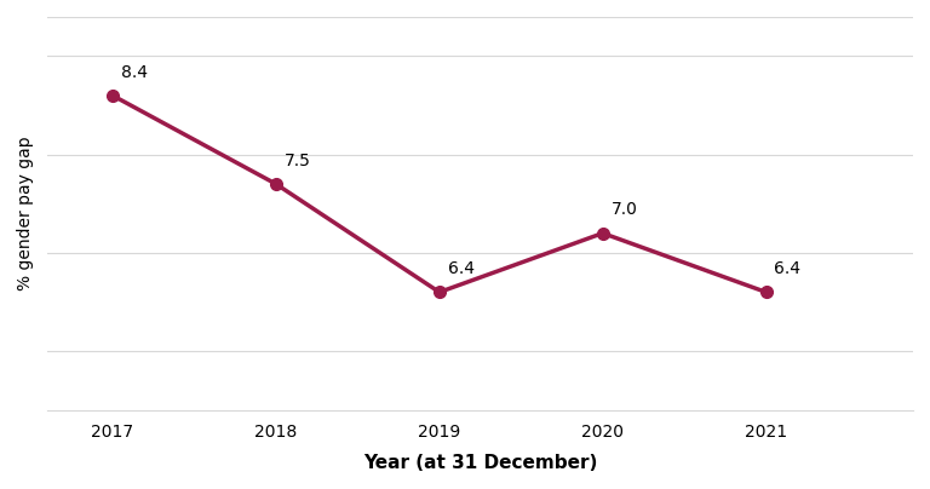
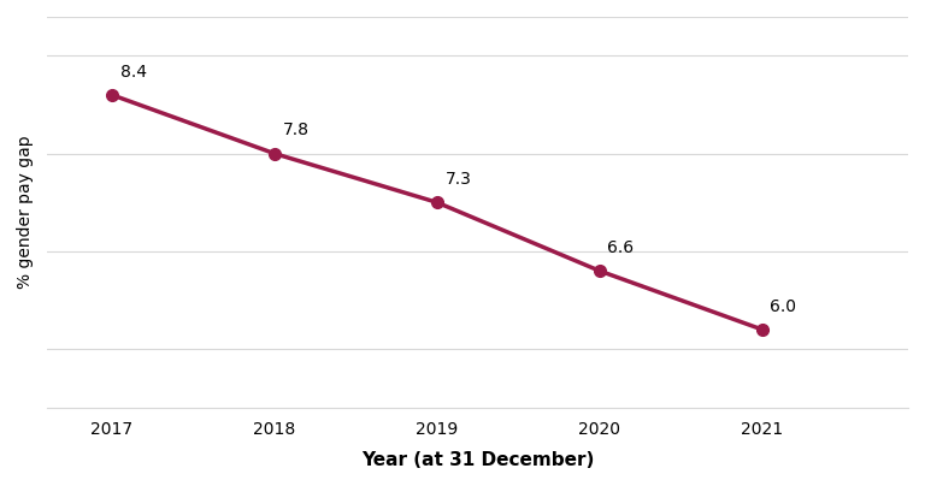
2018: 7.5 -> 7.8
2019: 6.4 -> 7.3
2020: 7.0 -> 6.6
2021: 6.4 -> 6.0
